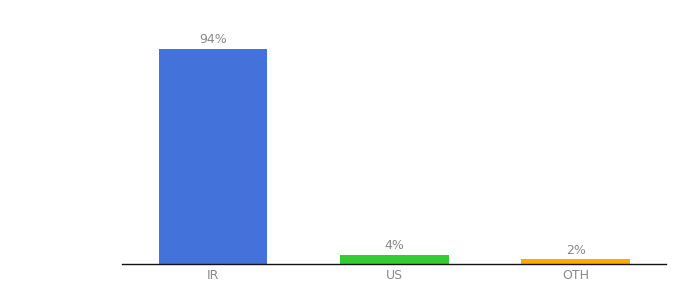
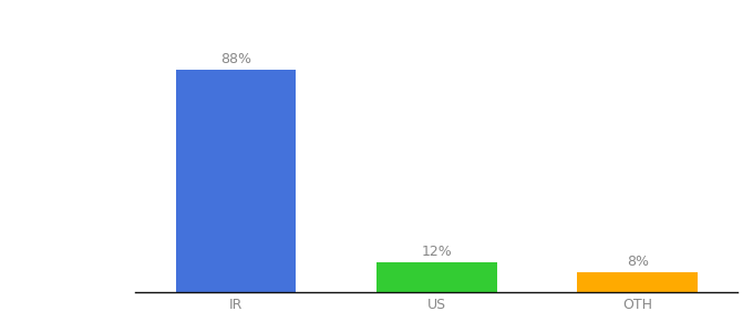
IR: 94% -> 88%
US: 4% -> 12%
OTH: 2% -> 8%
